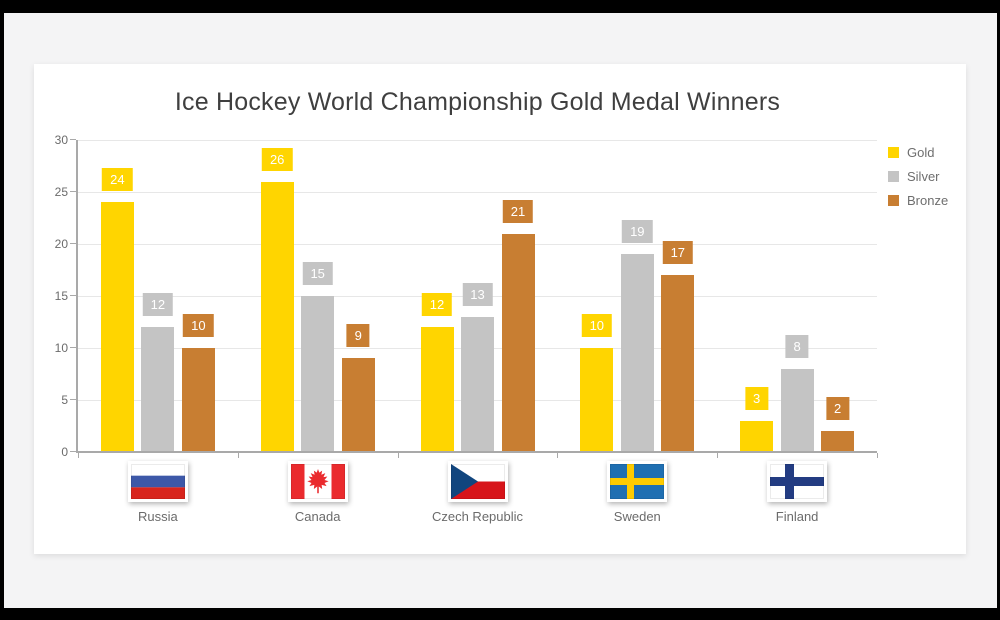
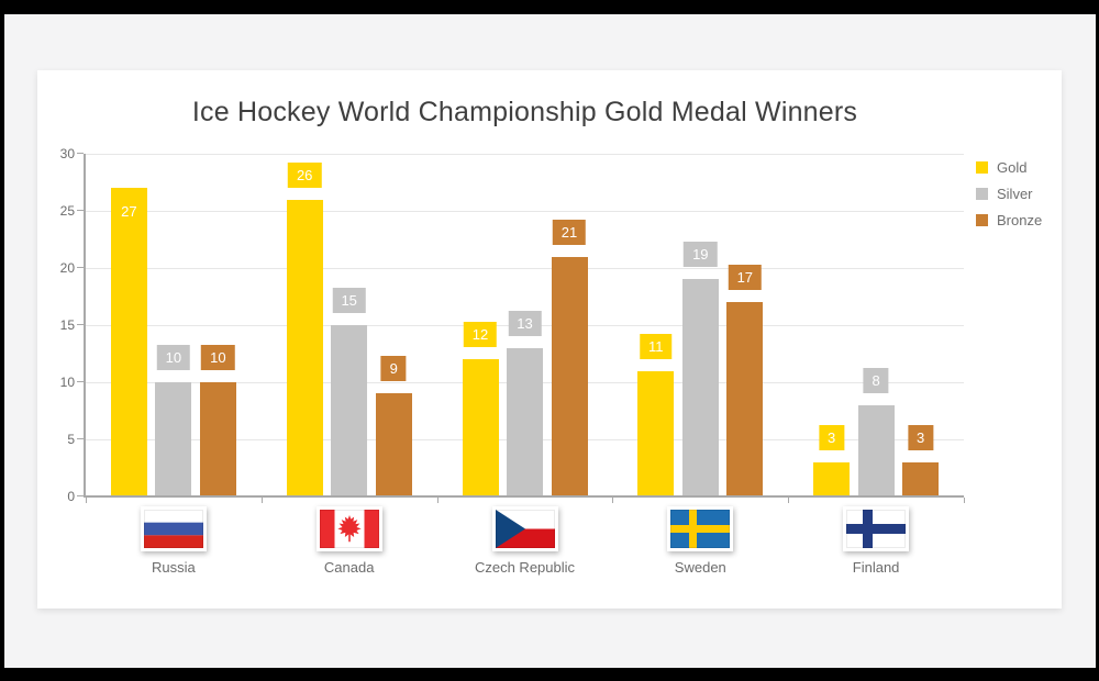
Gold/Russia: 24 -> 27
Silver/Russia: 12 -> 10
Gold/Sweden: 10 -> 11
Bronze/Finland: 2 -> 3
